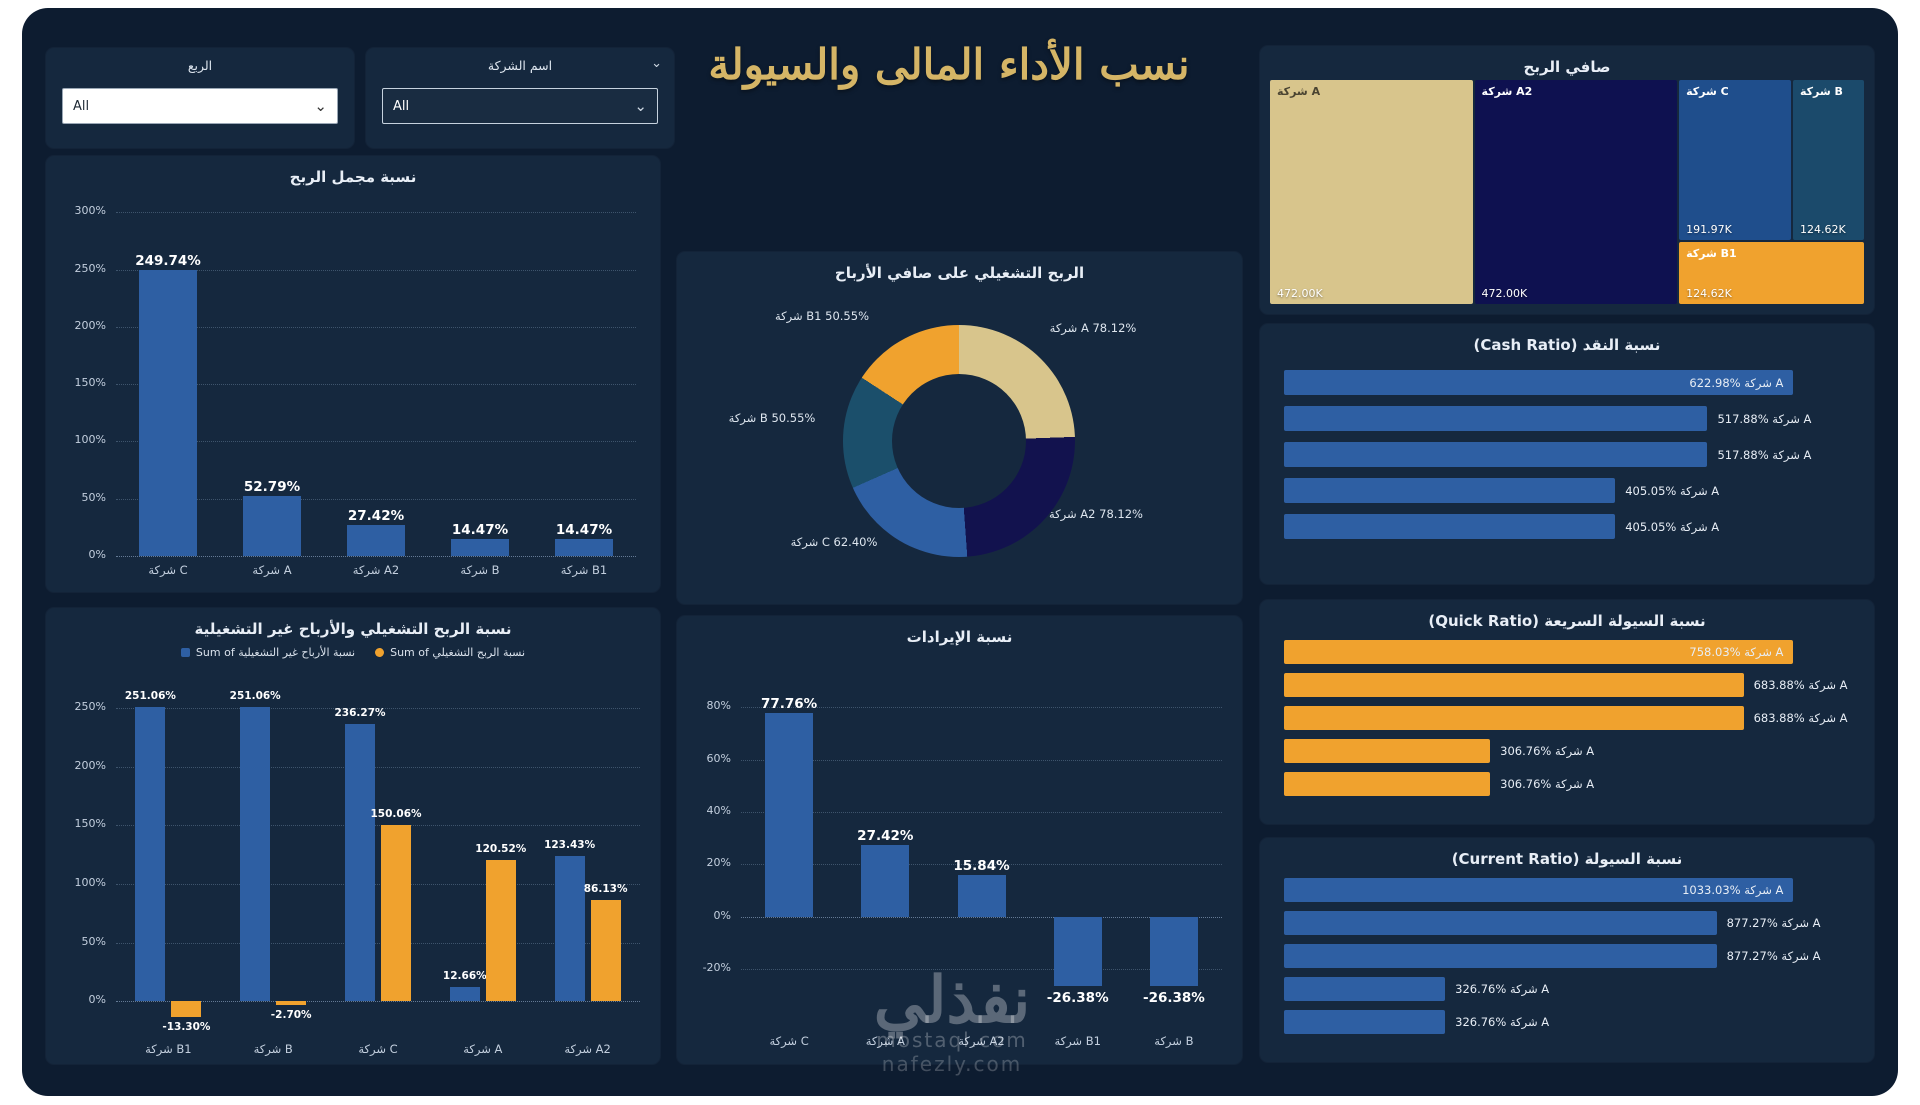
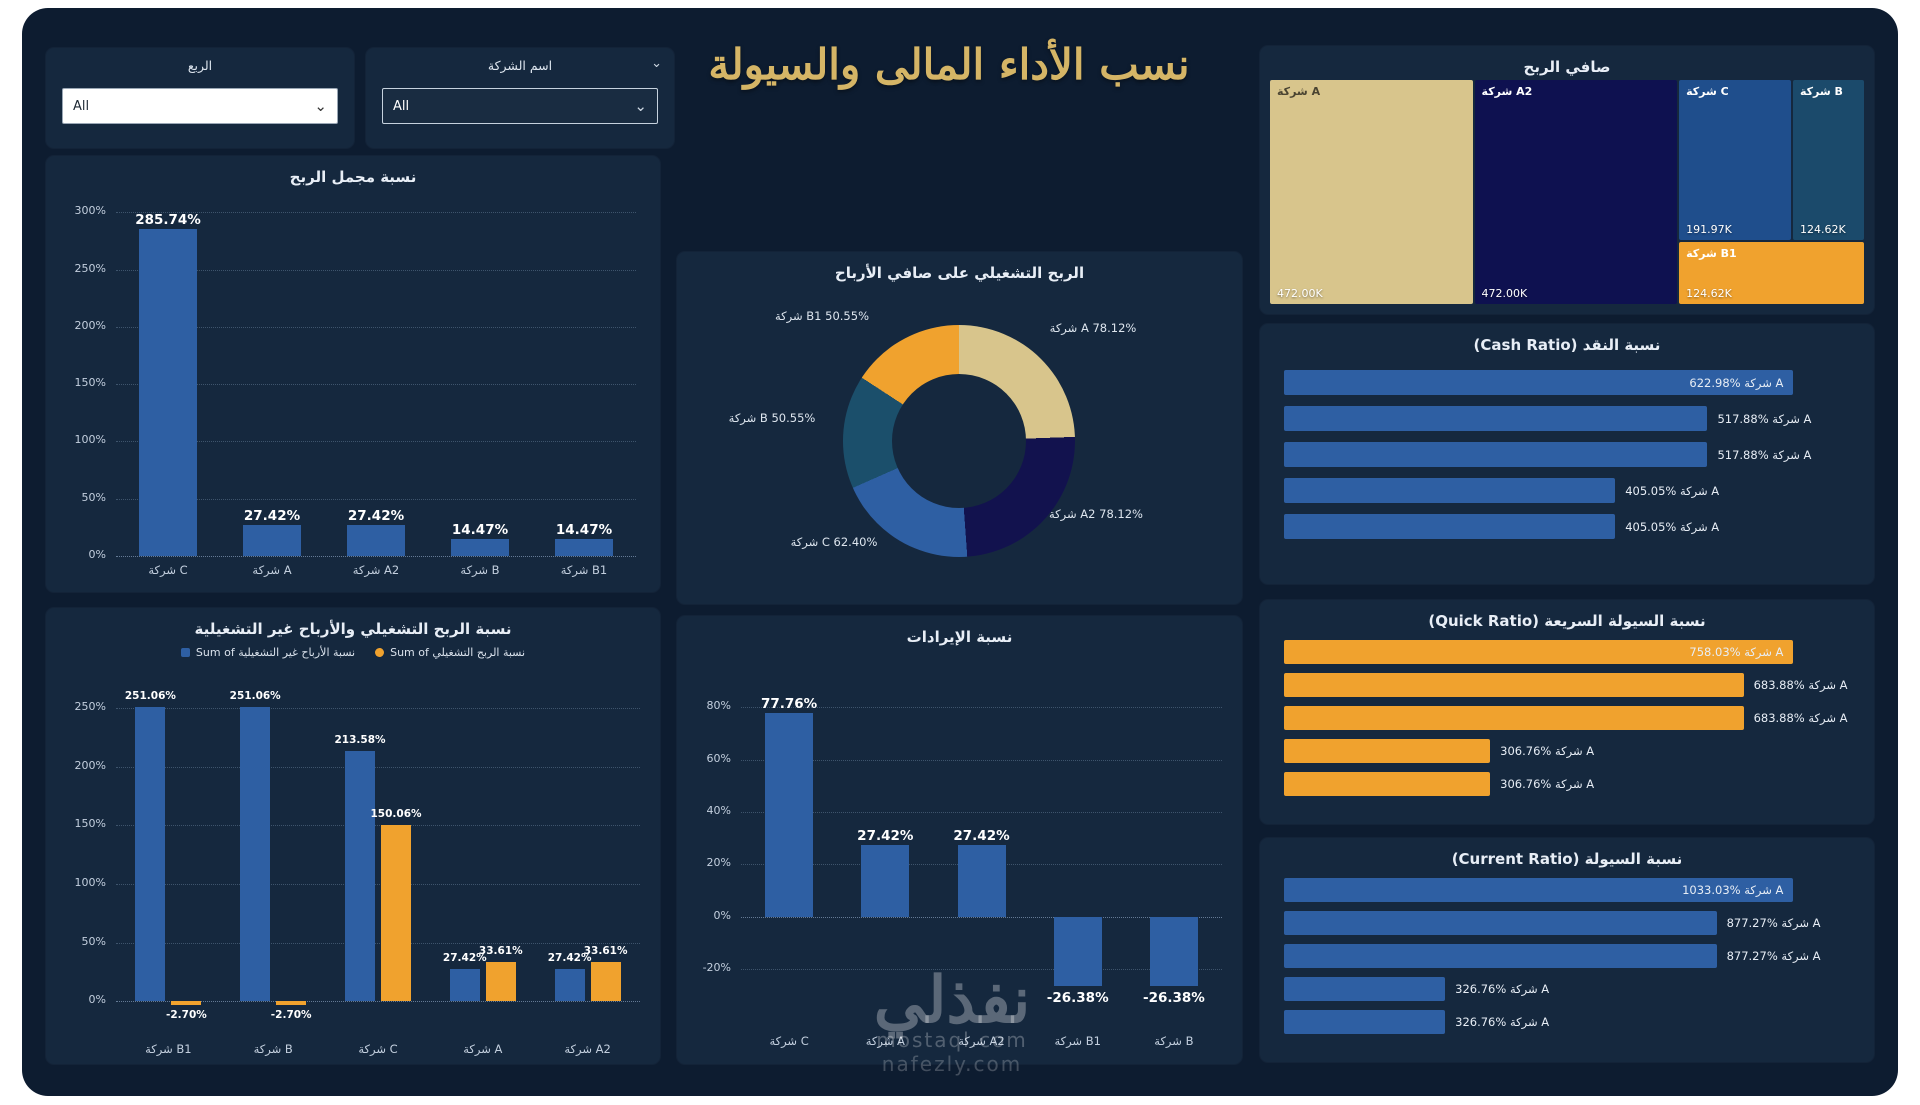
نسبة مجمل الربح/شركة C: 249.74% -> 285.74%
نسبة مجمل الربح/شركة A: 52.79% -> 27.42%
نسبة الربح التشغيلي والأرباح غير التشغيلية/Sum of نسبة الربح التشغيلي/شركة B1: -13.30% -> -2.70%
نسبة الربح التشغيلي والأرباح غير التشغيلية/Sum of نسبة الأرباح غير التشغيلية/شركة C: 236.27% -> 213.58%
نسبة الربح التشغيلي والأرباح غير التشغيلية/Sum of نسبة الأرباح غير التشغيلية/شركة A: 12.66% -> 27.42%
نسبة الربح التشغيلي والأرباح غير التشغيلية/Sum of نسبة الربح التشغيلي/شركة A: 120.52% -> 33.61%
نسبة الربح التشغيلي والأرباح غير التشغيلية/Sum of نسبة الأرباح غير التشغيلية/شركة A2: 123.43% -> 27.42%
نسبة الربح التشغيلي والأرباح غير التشغيلية/Sum of نسبة الربح التشغيلي/شركة A2: 86.13% -> 33.61%
نسبة الإيرادات/شركة A2: 15.84% -> 27.42%
